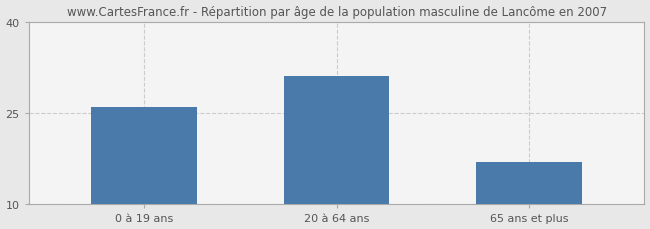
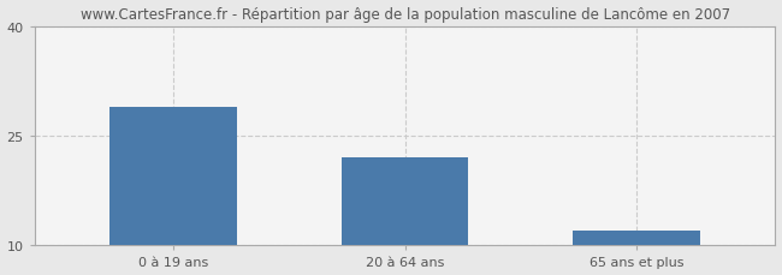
0 à 19 ans: 26 -> 29
20 à 64 ans: 31 -> 22
65 ans et plus: 17 -> 12
